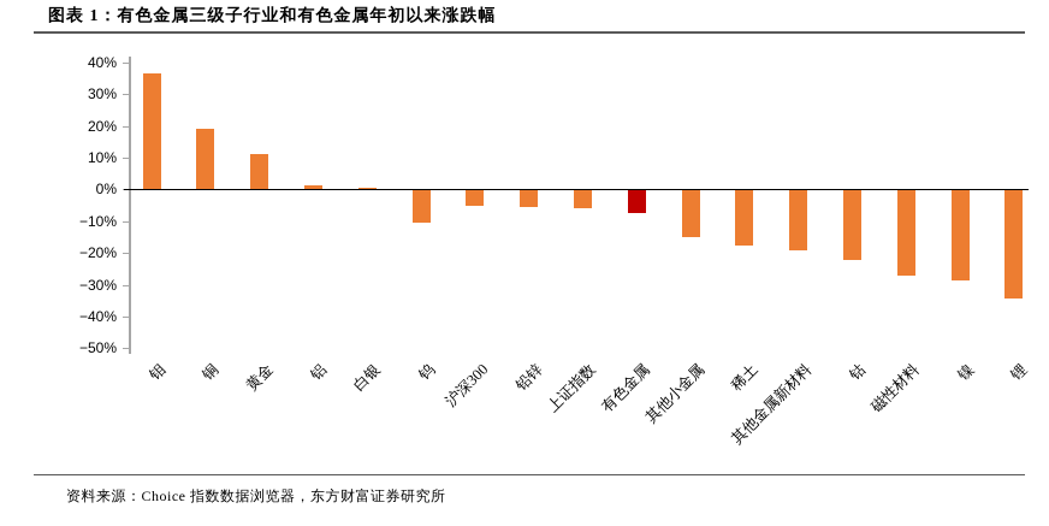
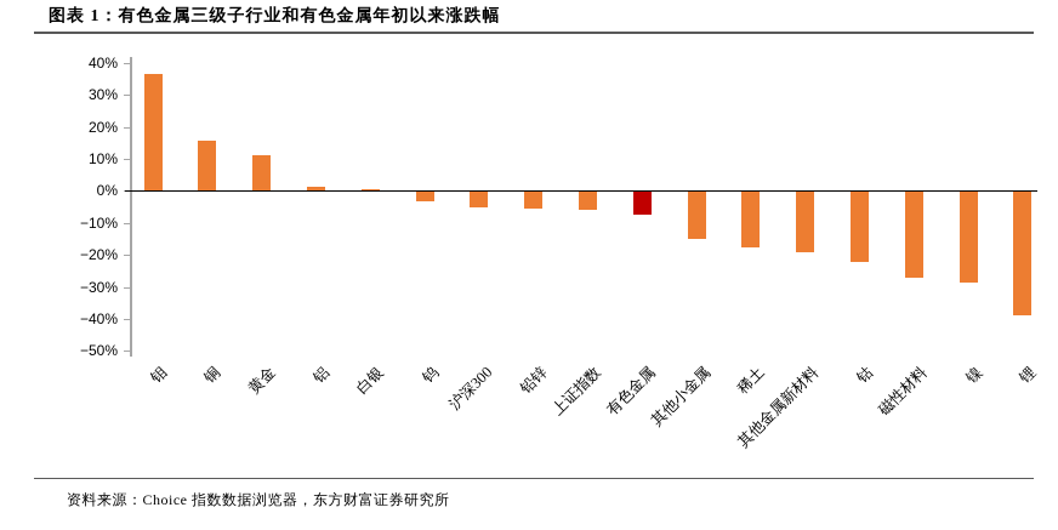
铜: 19% -> 16%
钨: -10% -> -3%
锂: -34% -> -39%
